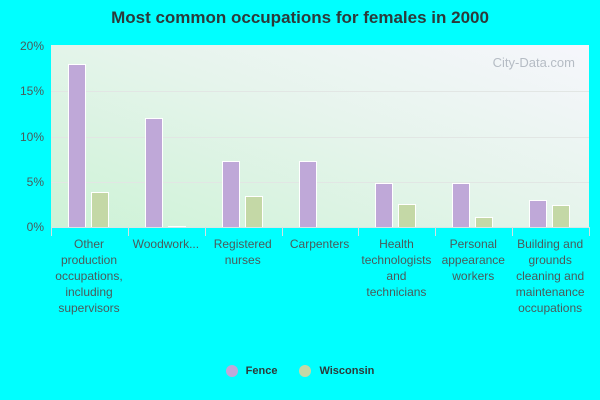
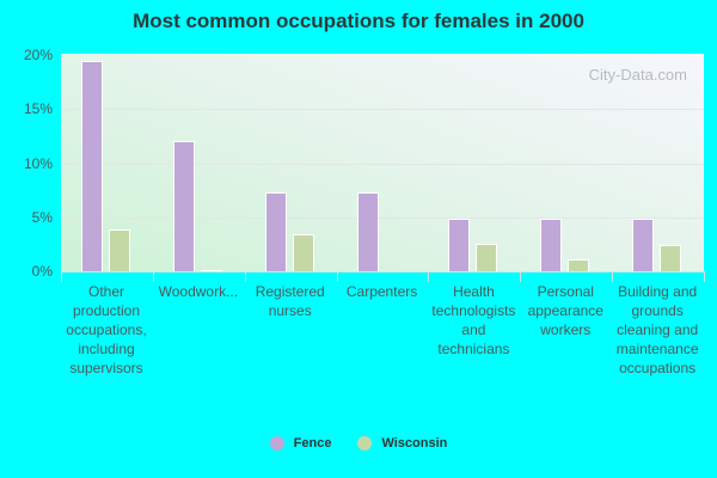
Fence/Other production occupations, including supervisors: 18% -> 20%
Fence/Building and grounds cleaning and maintenance occupations: 3% -> 5%
